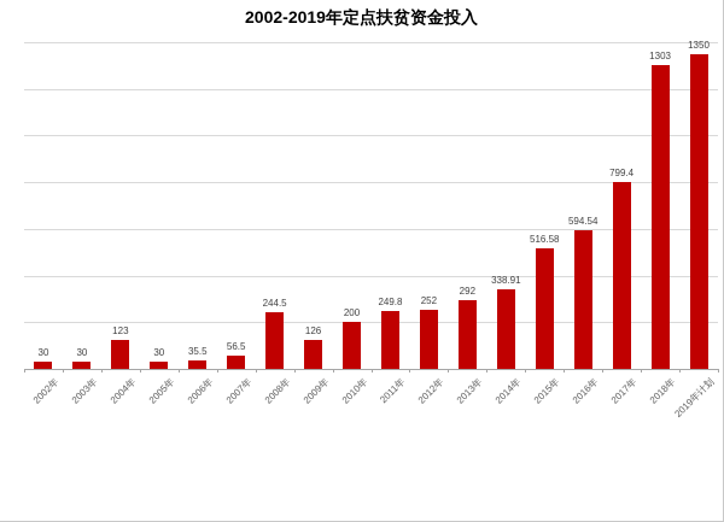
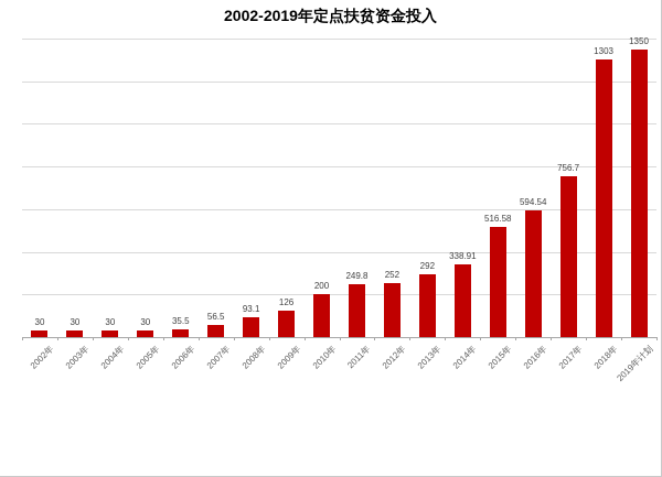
2004年: 123 -> 30
2008年: 244.5 -> 93.1
2017年: 799.4 -> 756.7
